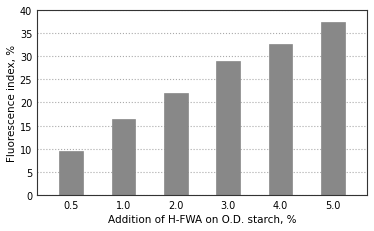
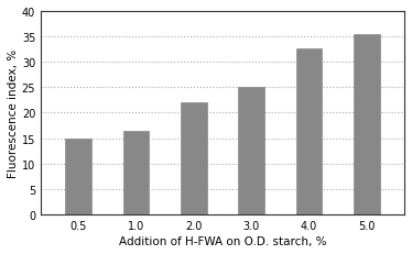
0.5: 9.5 -> 15.0
3.0: 28.9 -> 25.0
5.0: 37.5 -> 35.5
